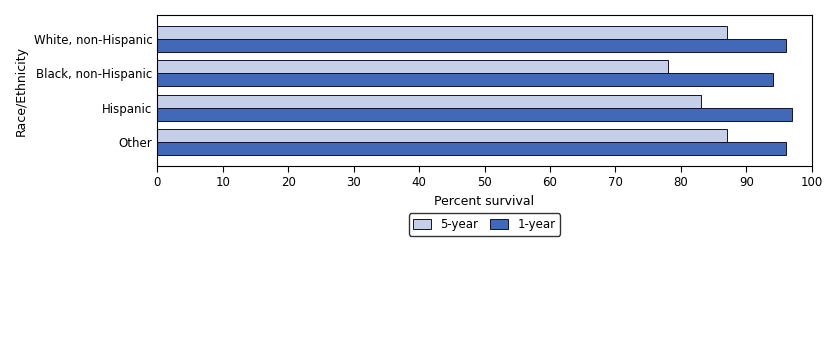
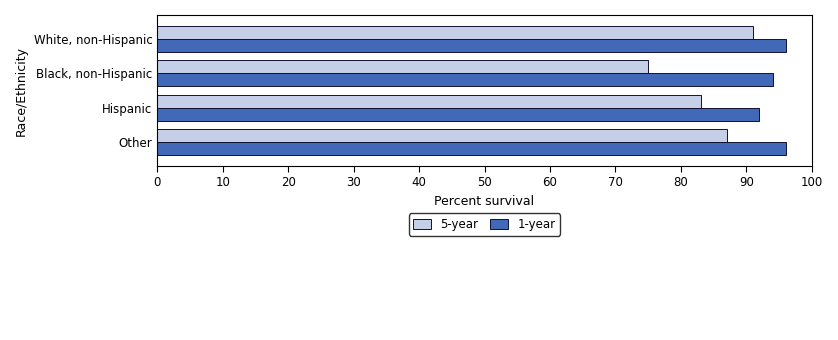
5-year/White, non-Hispanic: 87 -> 91
5-year/Black, non-Hispanic: 78 -> 75
1-year/Hispanic: 97 -> 92
